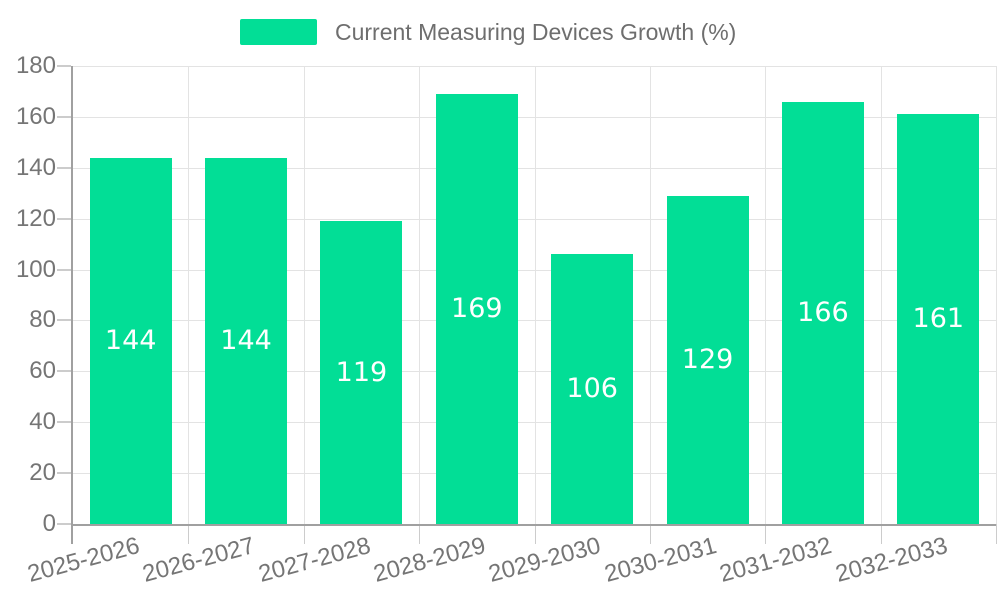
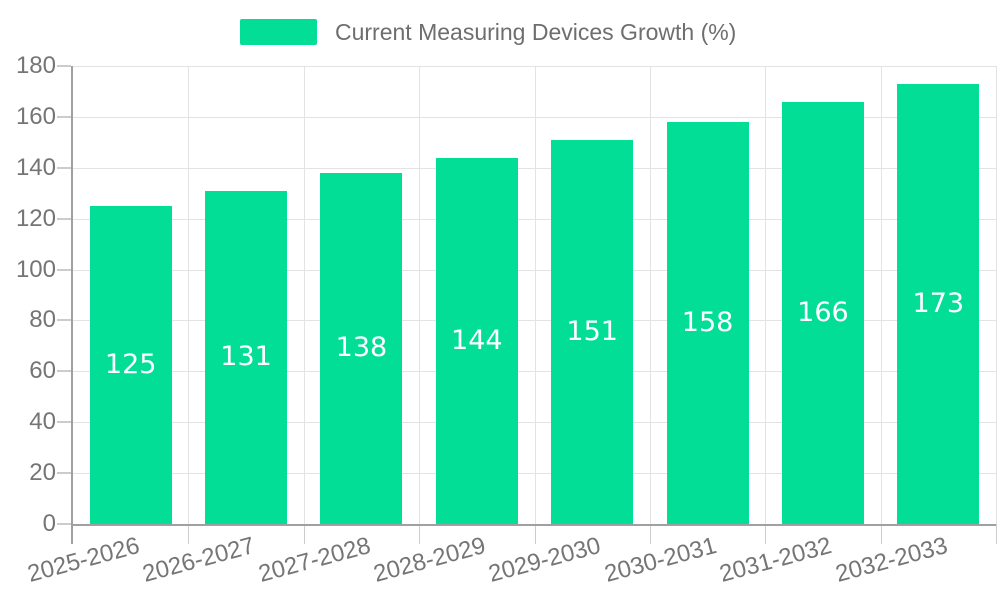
2025-2026: 144 -> 125
2026-2027: 144 -> 131
2027-2028: 119 -> 138
2028-2029: 169 -> 144
2029-2030: 106 -> 151
2030-2031: 129 -> 158
2032-2033: 161 -> 173
